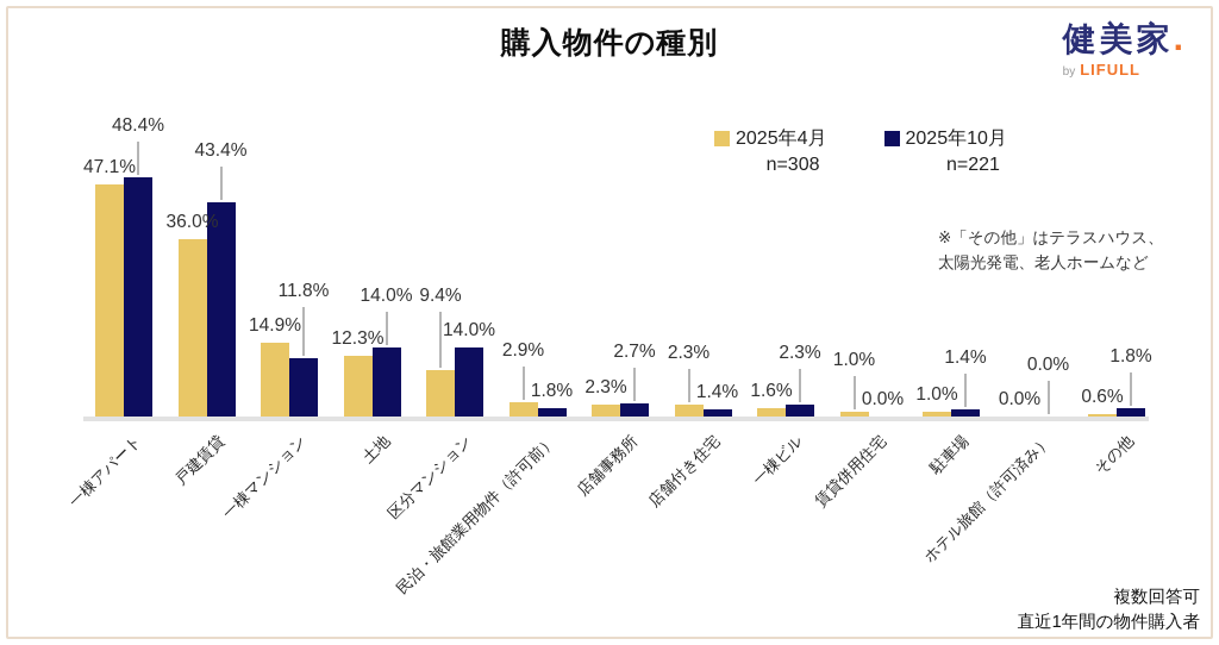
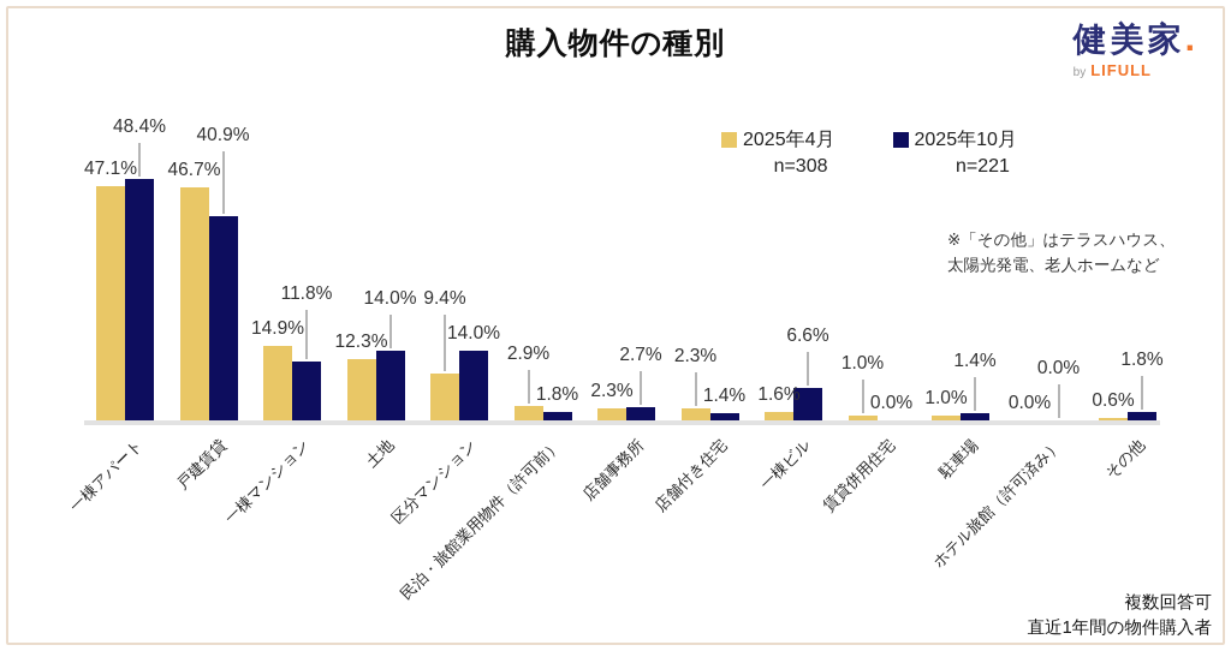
2025年4月/戸建賃貸: 36.0% -> 46.7%
2025年10月/戸建賃貸: 43.4% -> 40.9%
2025年10月/一棟ビル: 2.3% -> 6.6%
